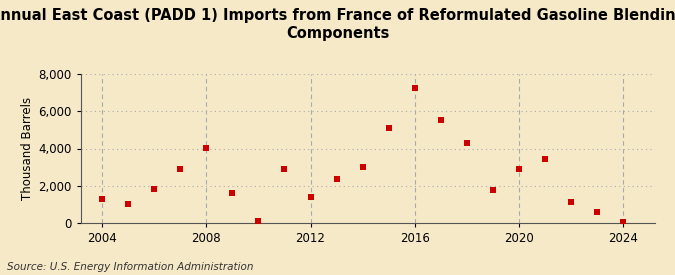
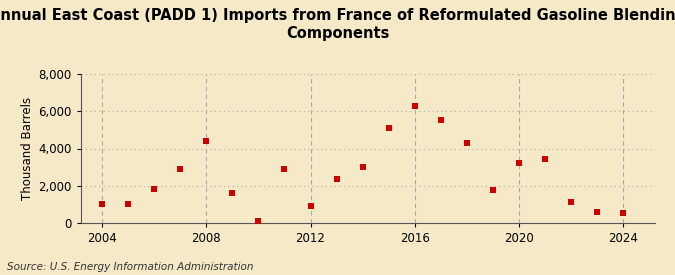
2004: 1,300 -> 1,000
2008: 4,000 -> 4,400
2012: 1,400 -> 900
2016: 7,200 -> 6,300
2020: 2,900 -> 3,200
2024: 0 -> 500
